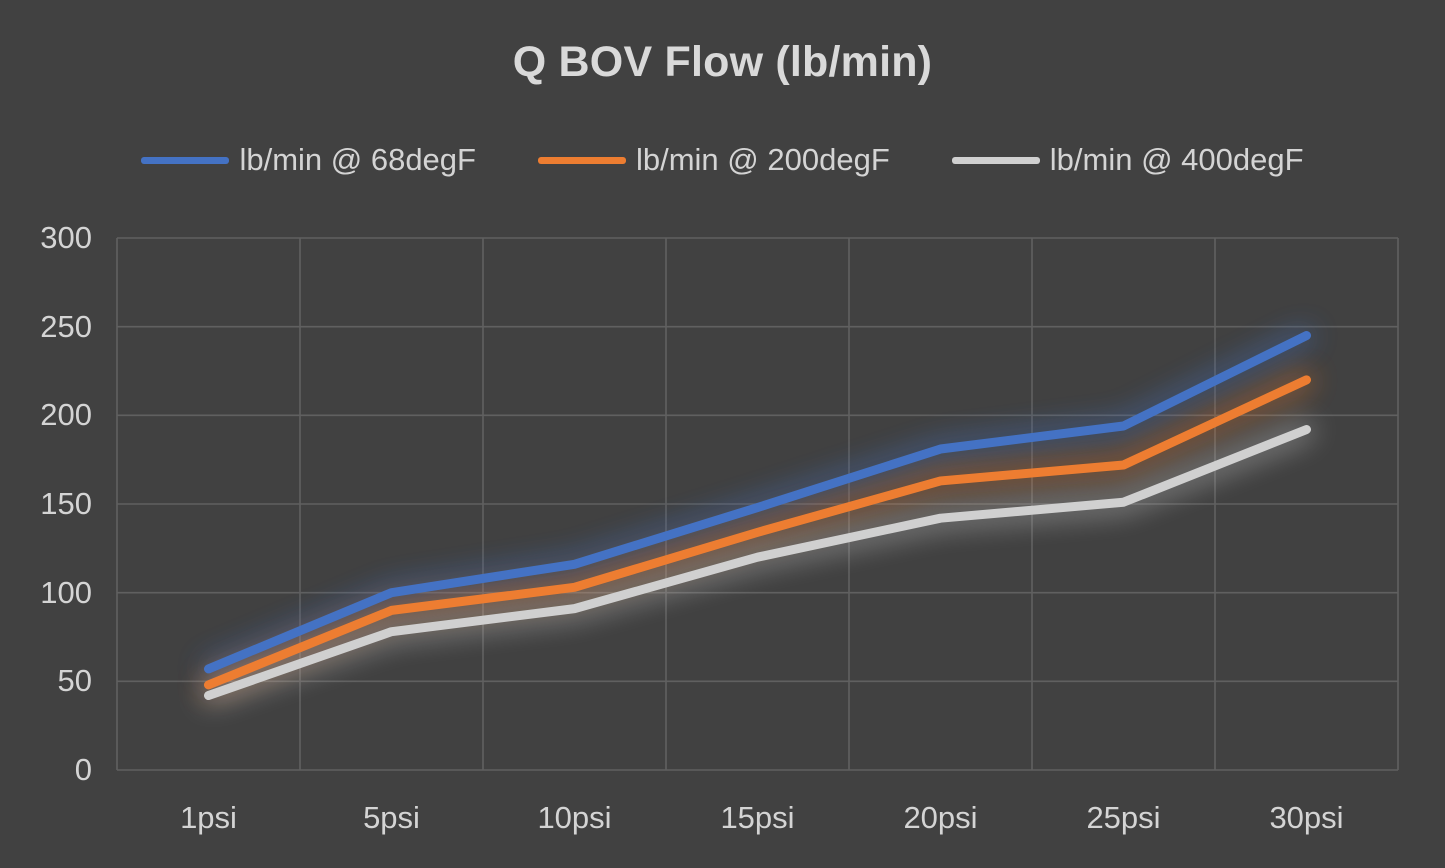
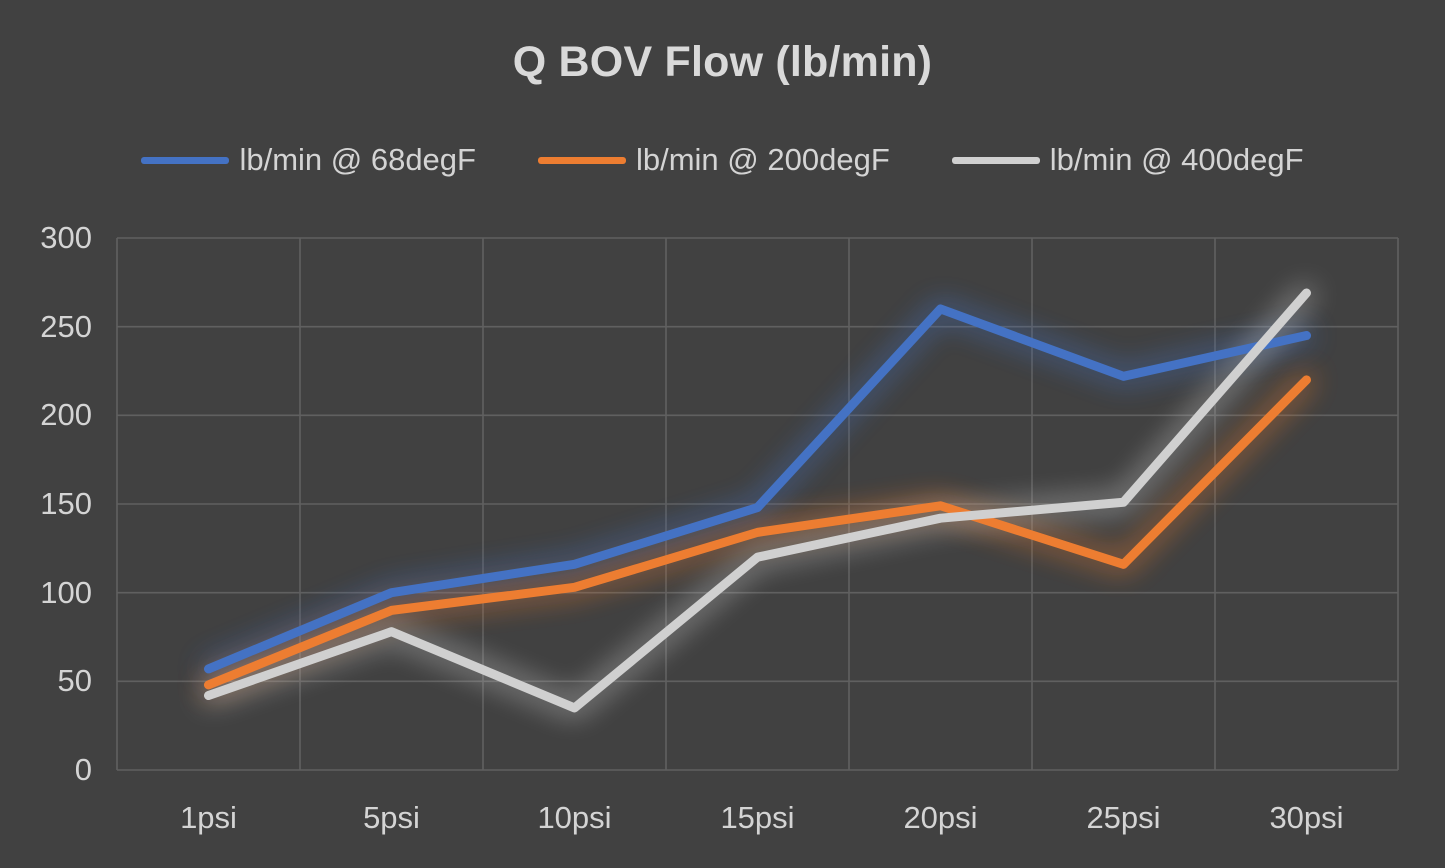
lb/min @ 400degF/10psi: 91 -> 35
lb/min @ 68degF/20psi: 181 -> 260
lb/min @ 200degF/20psi: 163 -> 149
lb/min @ 68degF/25psi: 194 -> 222
lb/min @ 200degF/25psi: 172 -> 116
lb/min @ 400degF/30psi: 192 -> 269
